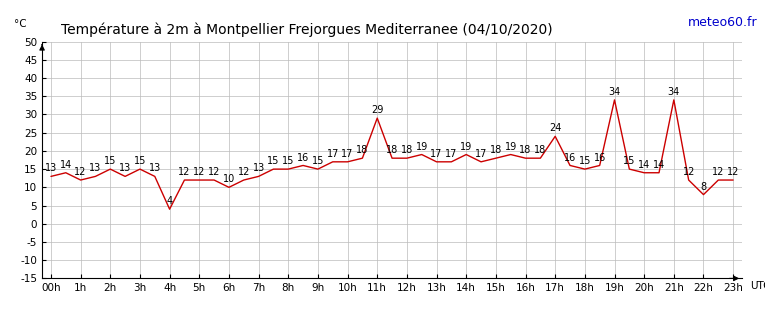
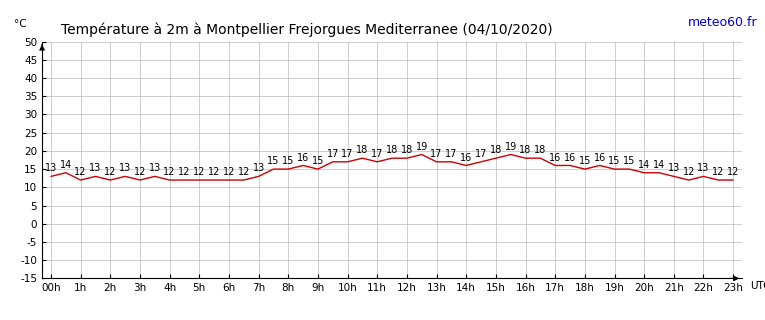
2h: 15 -> 12
3h: 15 -> 12
4h: 4 -> 12
6h: 10 -> 12
11h: 29 -> 17
14h: 19 -> 16
17h: 24 -> 16
19h: 34 -> 15
21h: 34 -> 13
22h: 8 -> 13
